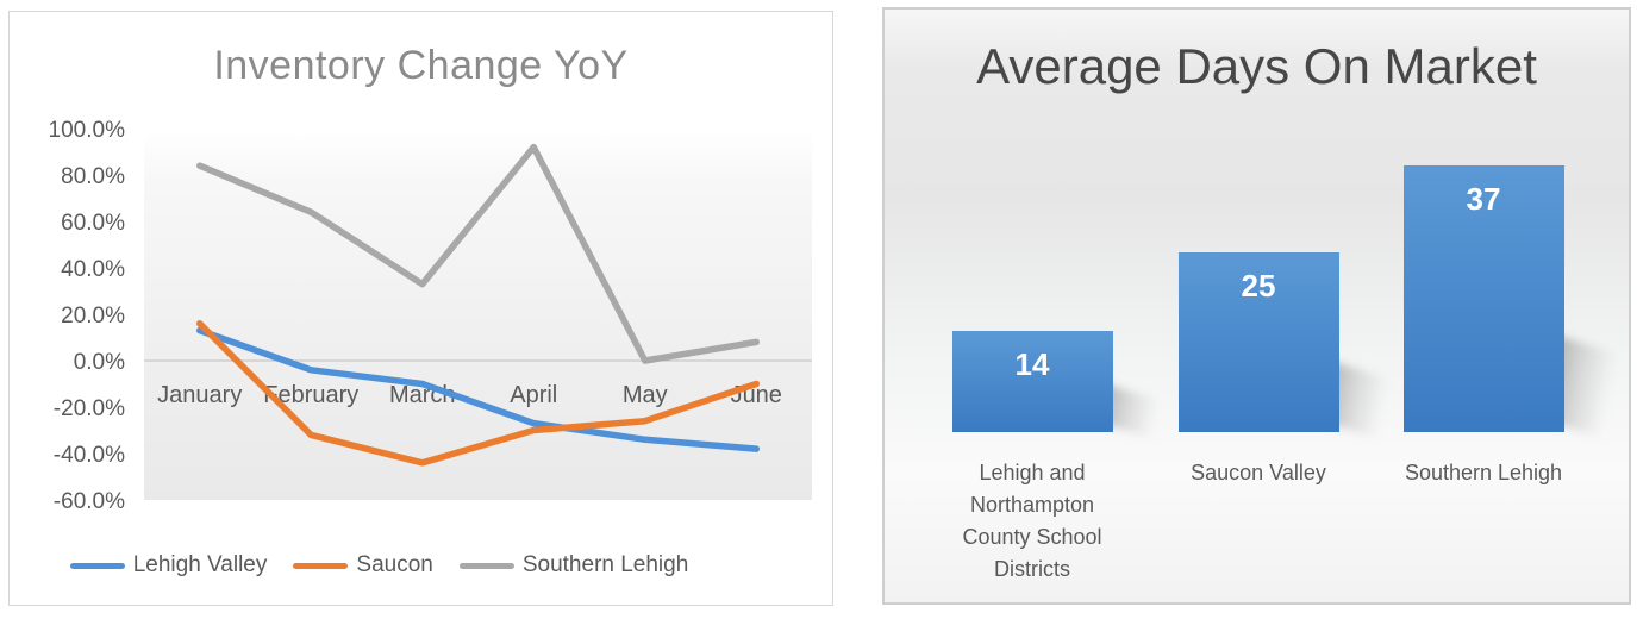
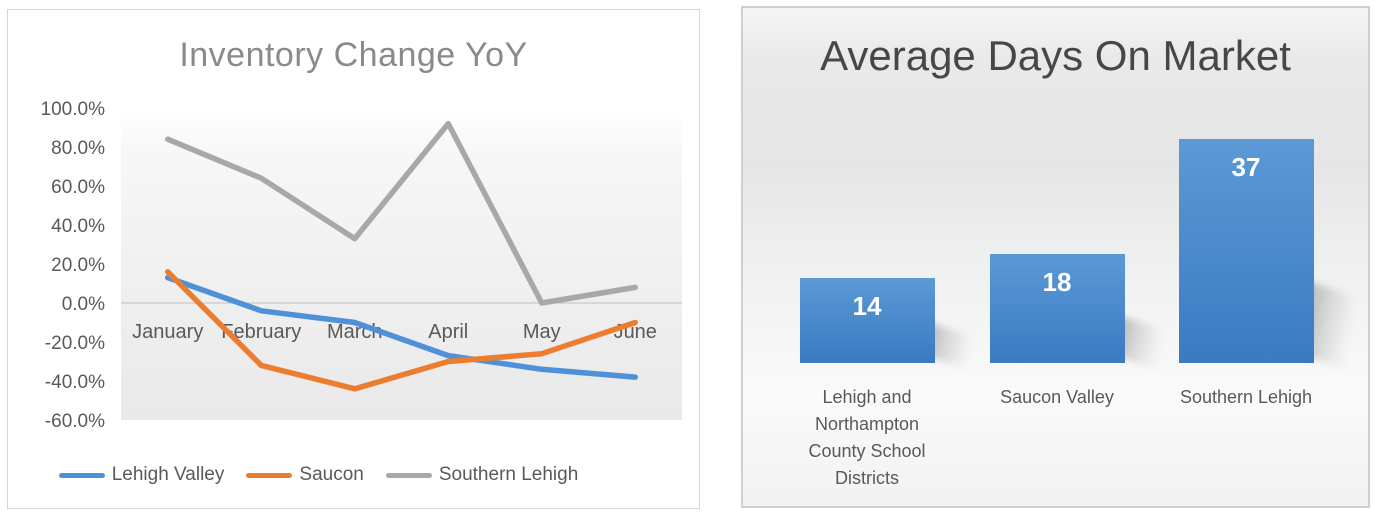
Average Days On Market/Saucon Valley: 25 -> 18
